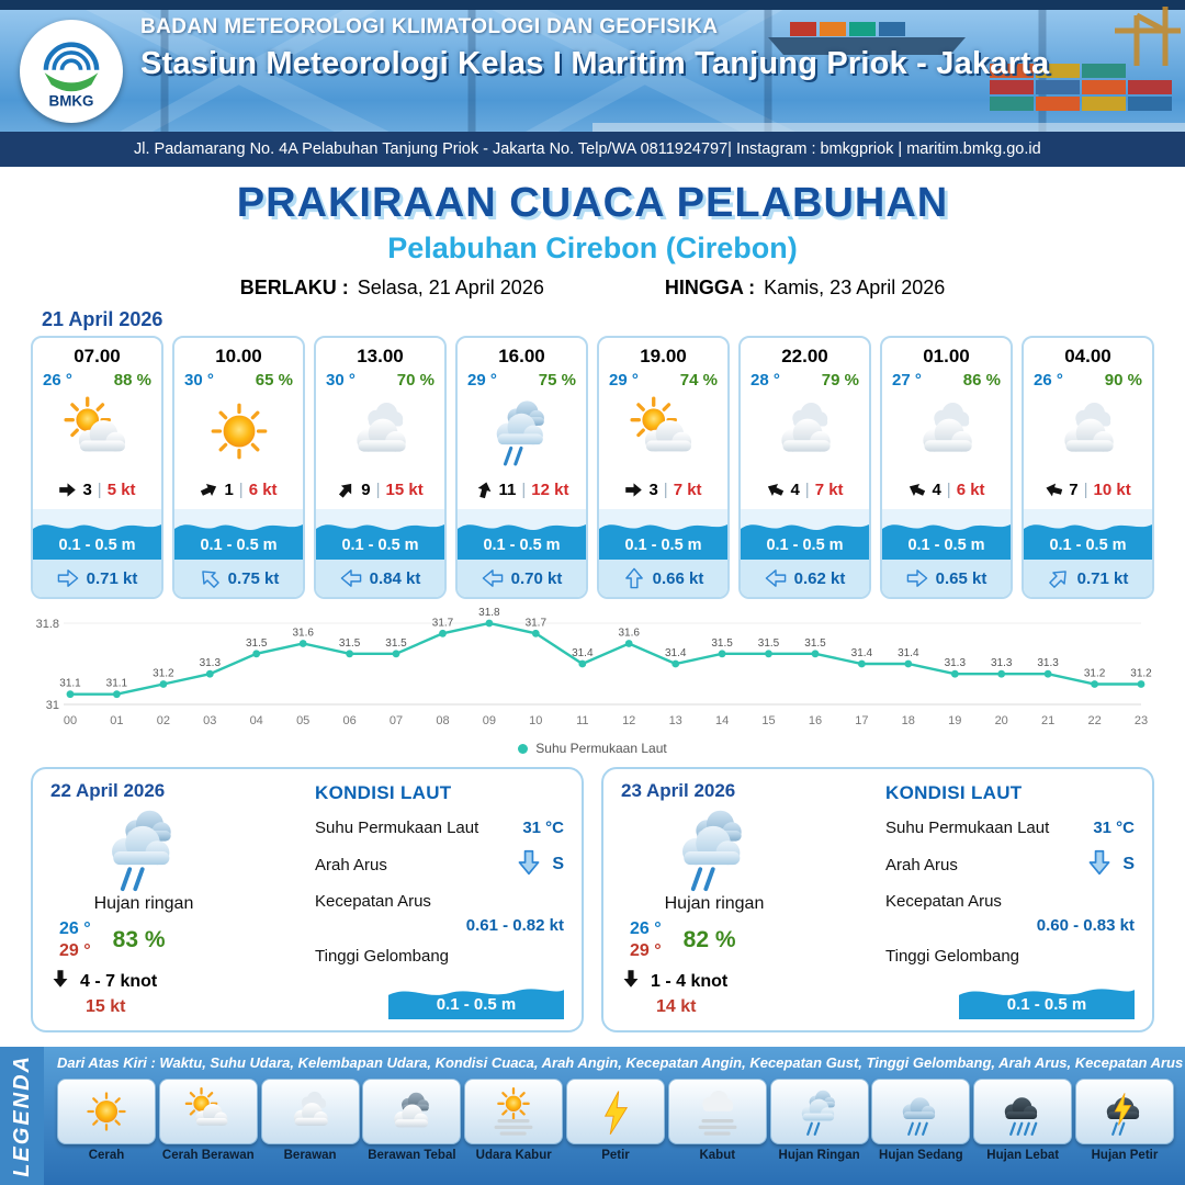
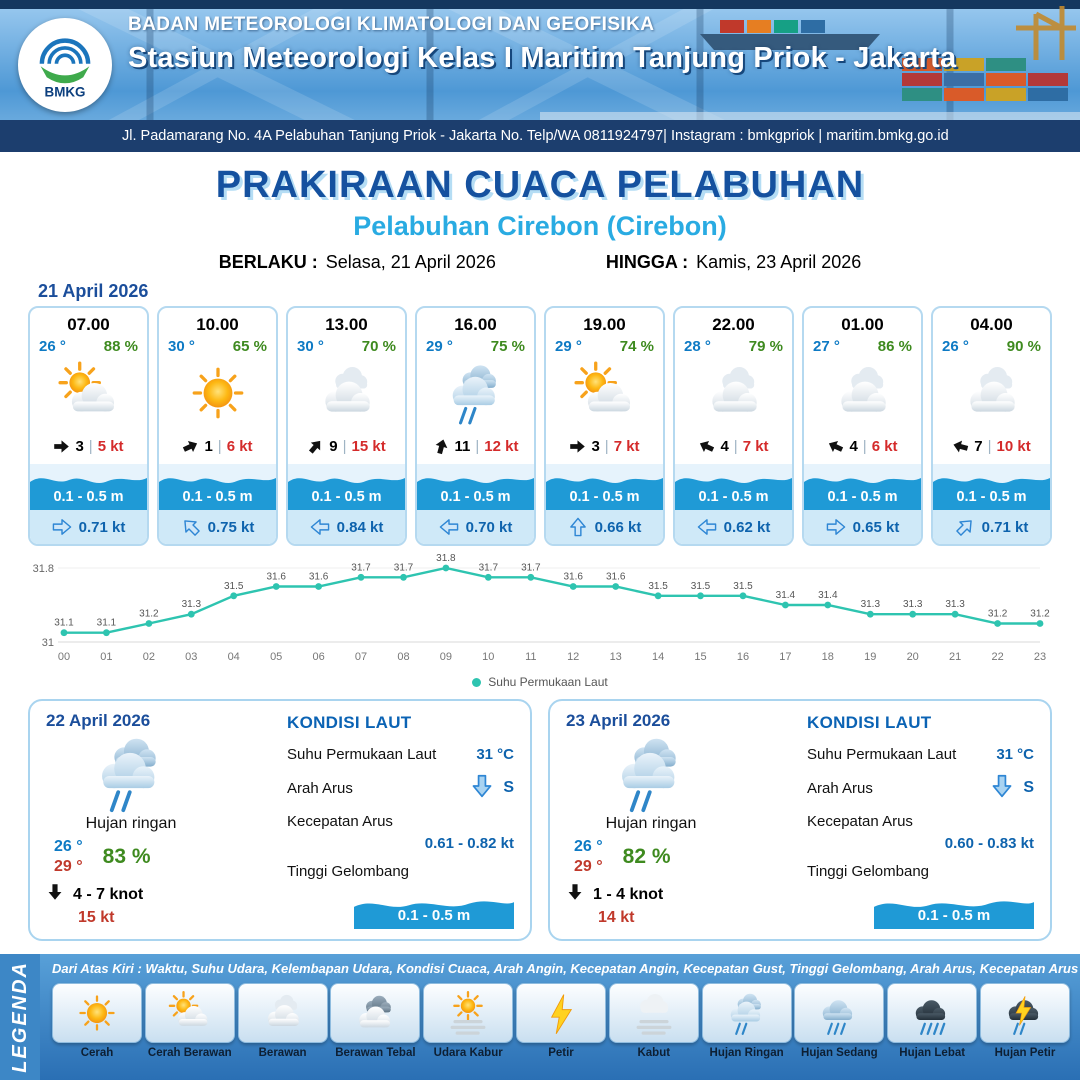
06: 31.5 -> 31.6
07: 31.5 -> 31.7
11: 31.4 -> 31.7
13: 31.4 -> 31.6
